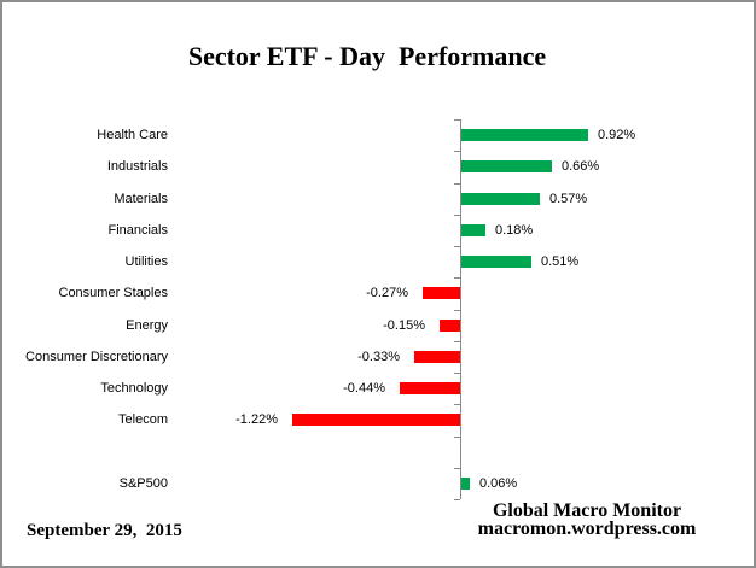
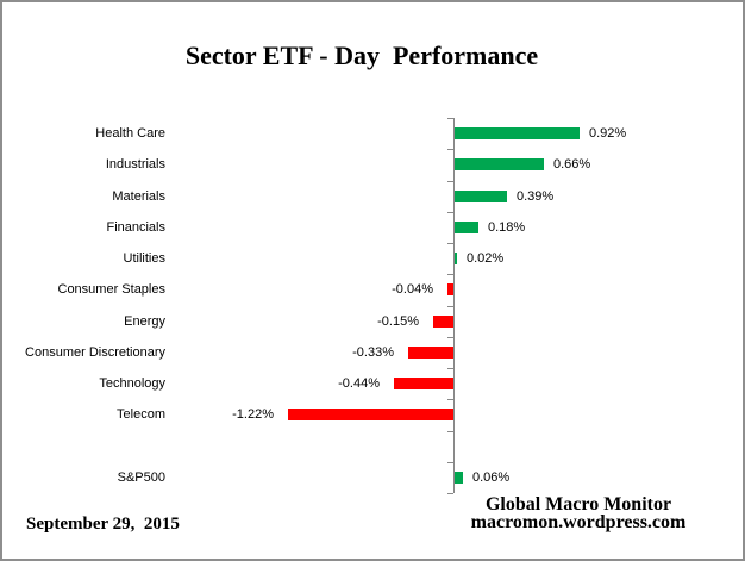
Materials: 0.57% -> 0.39%
Utilities: 0.51% -> 0.02%
Consumer Staples: -0.27% -> -0.04%
